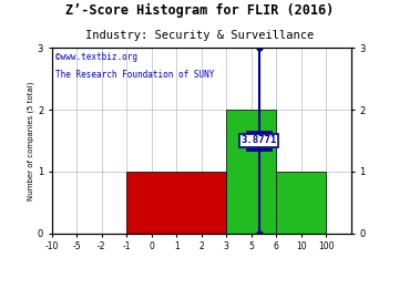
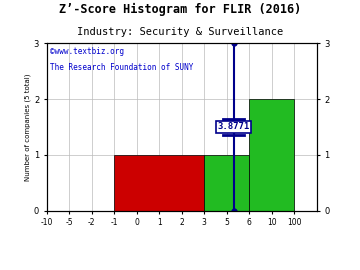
5: 2 -> 1
10: 1 -> 2
